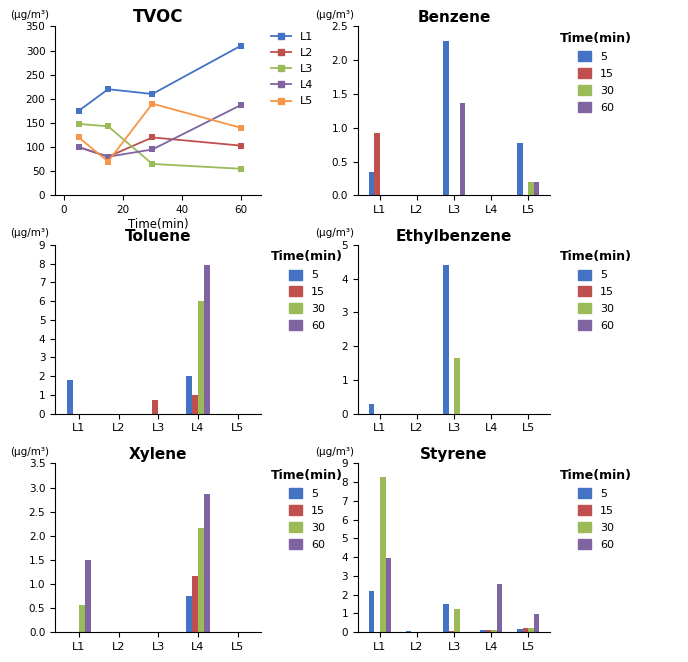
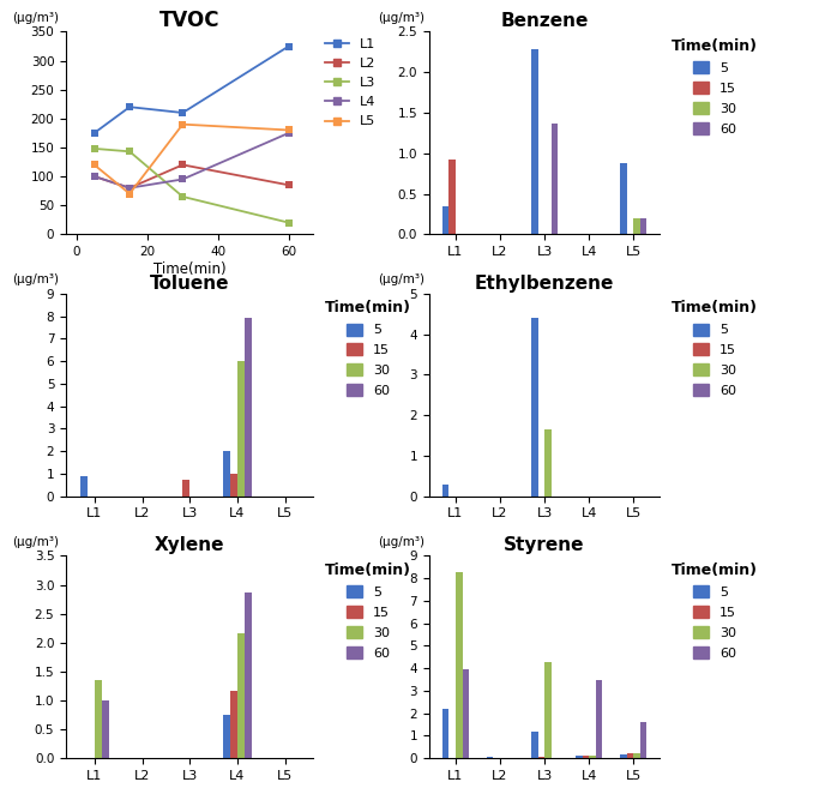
TVOC/L1/60: 310 -> 325
TVOC/L2/60: 103 -> 85
TVOC/L3/60: 55 -> 20
TVOC/L4/60: 187 -> 175
TVOC/L5/60: 140 -> 180
Benzene/5/L5: 0.77 -> 0.88
Toluene/5/L1: 1.8 -> 0.9
Xylene/30/L1: 0.57 -> 1.35
Xylene/60/L1: 1.50 -> 1.00
Styrene/5/L3: 1.5 -> 1.2
Styrene/30/L3: 1.2 -> 4.3
Styrene/60/L4: 2.5 -> 3.5
Styrene/60/L5: 0.9 -> 1.6
